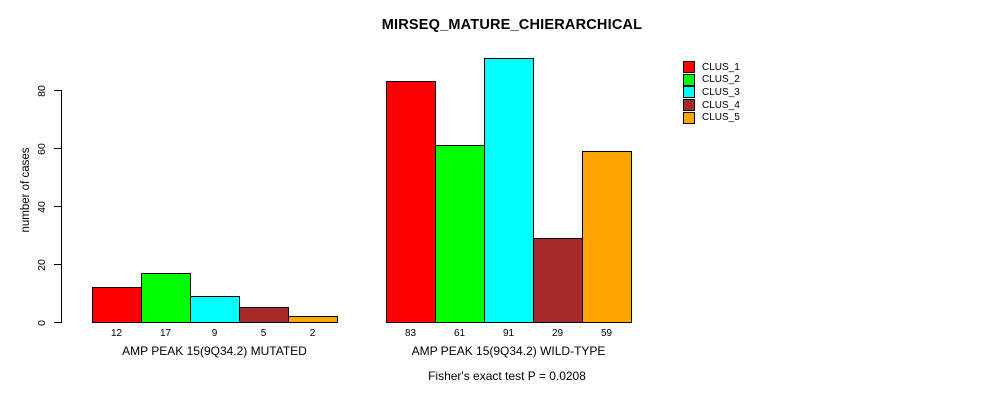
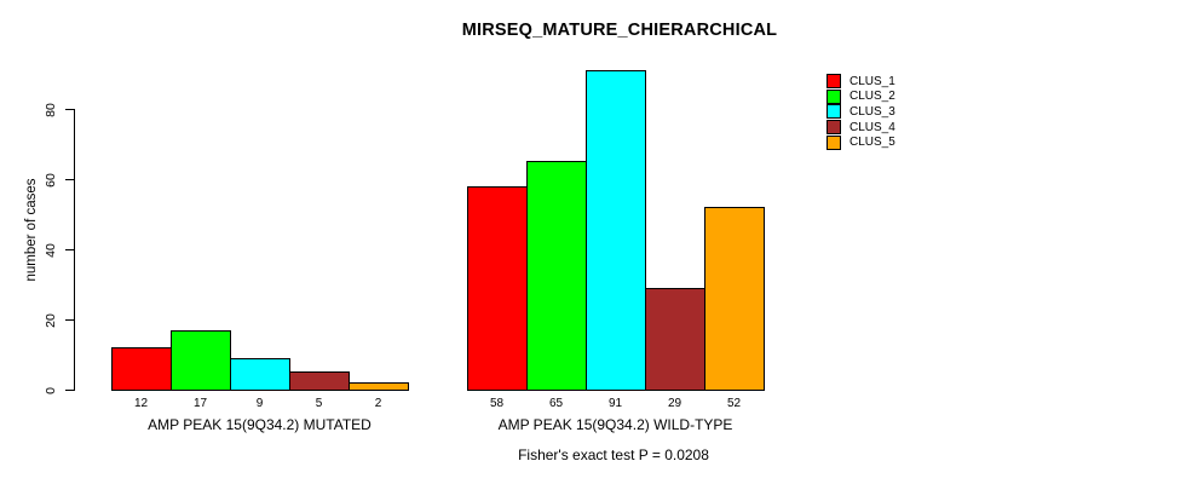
CLUS_1/AMP PEAK 15(9Q34.2) WILD-TYPE: 83 -> 58
CLUS_2/AMP PEAK 15(9Q34.2) WILD-TYPE: 61 -> 65
CLUS_5/AMP PEAK 15(9Q34.2) WILD-TYPE: 59 -> 52
